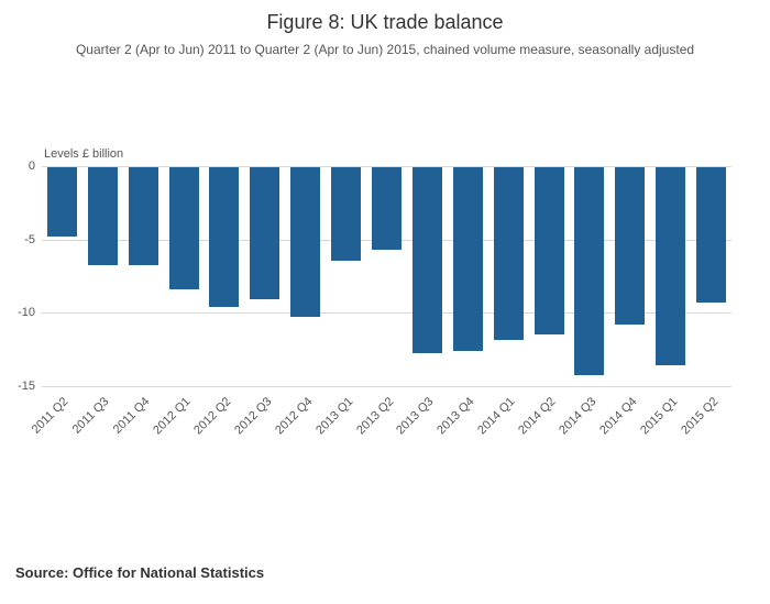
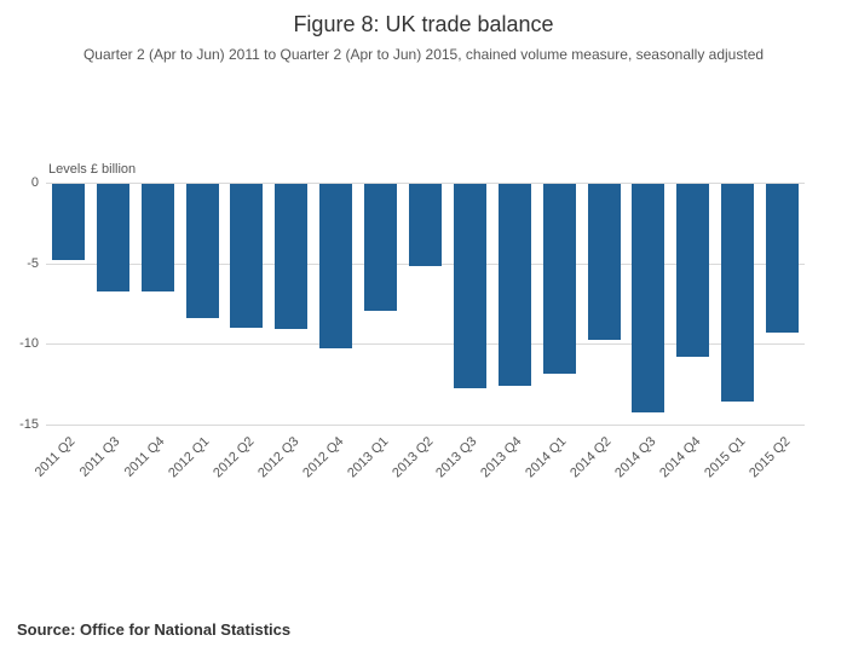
2012 Q2: -9.5 -> -8.9
2013 Q1: -6.4 -> -7.9
2013 Q2: -5.6 -> -5.1
2014 Q2: -11.4 -> -9.7
